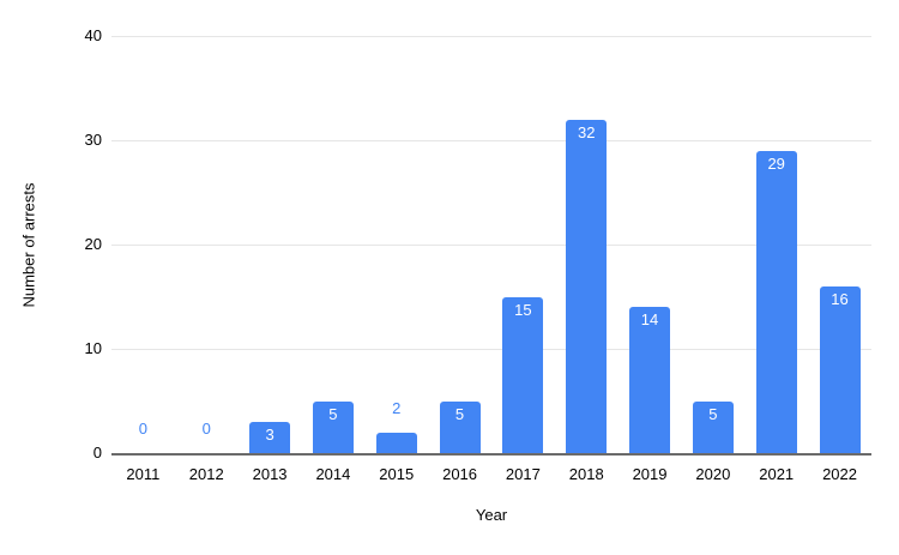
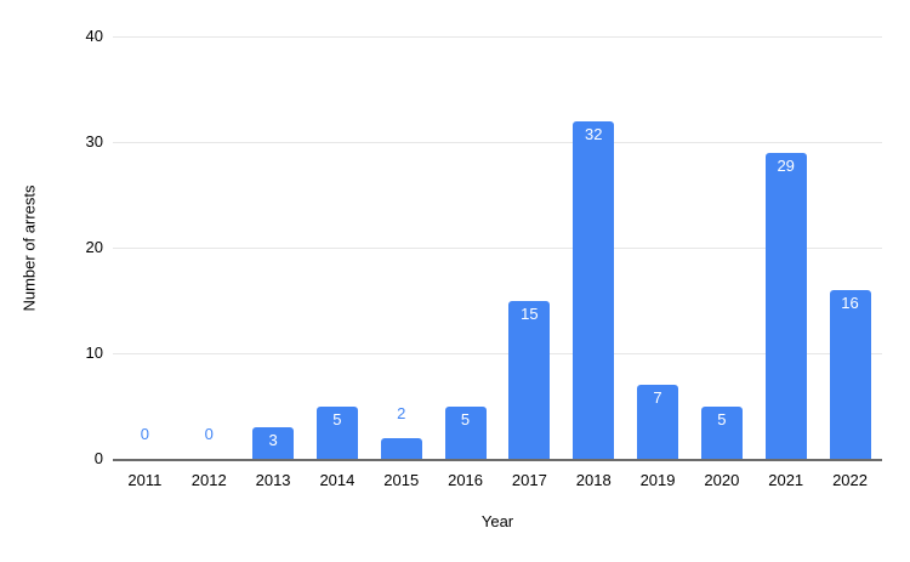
2019: 14 -> 7
